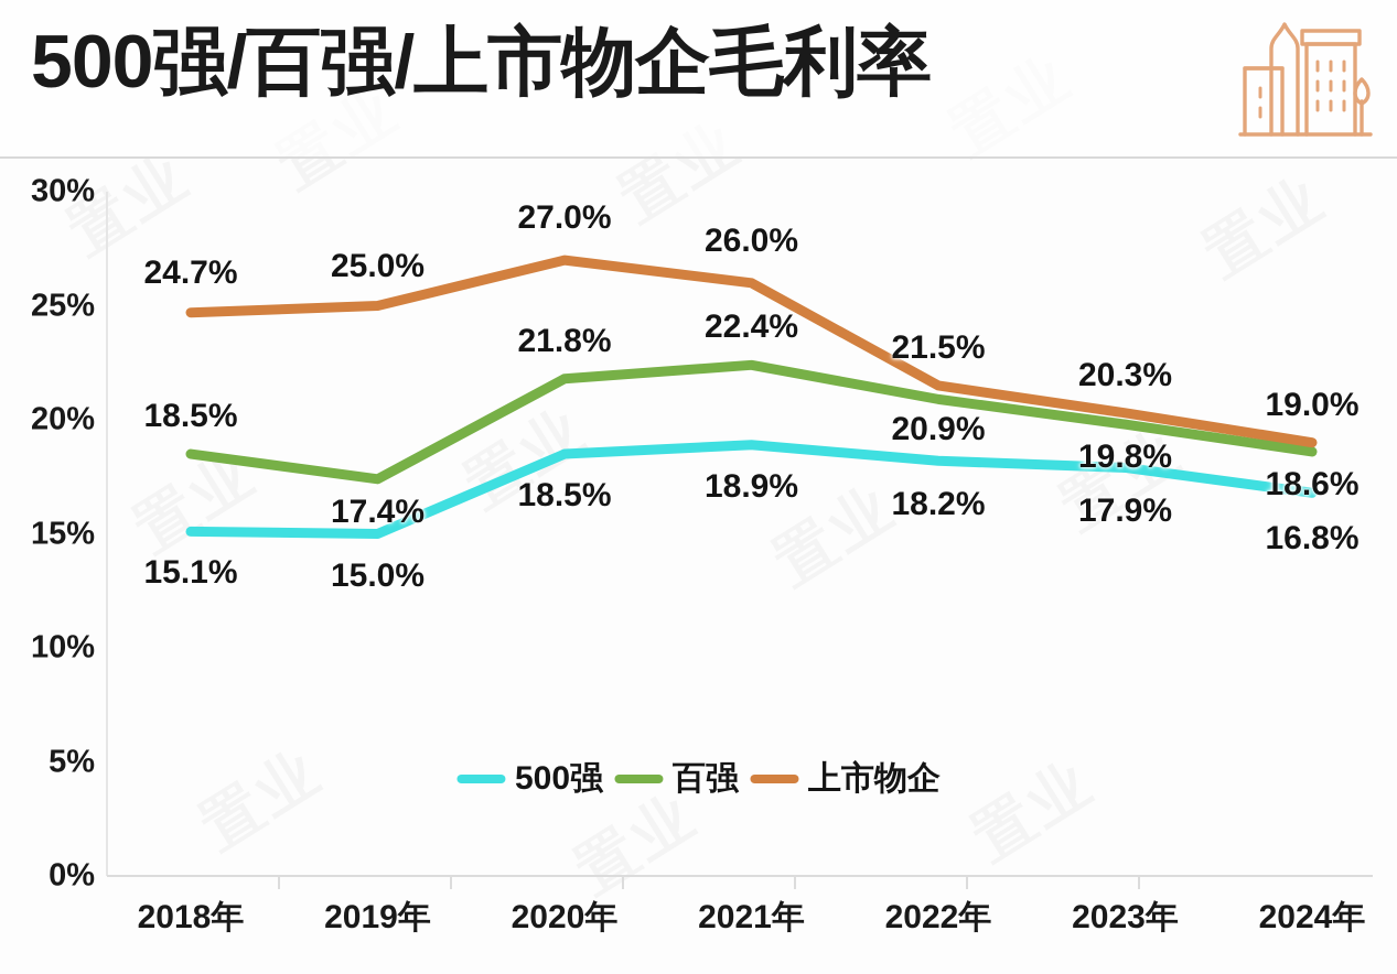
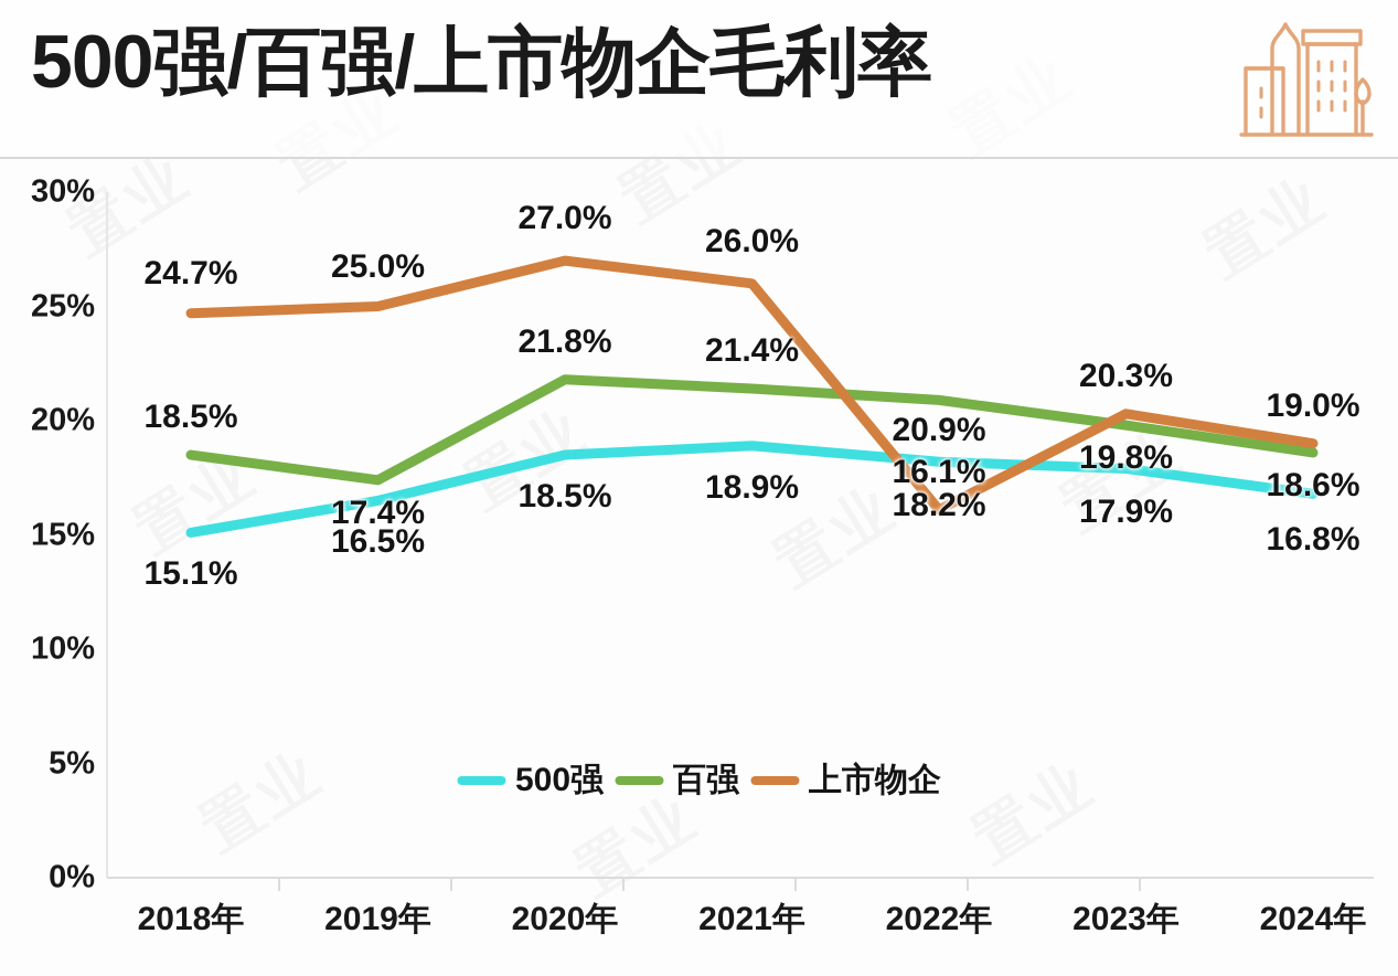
500强/2019年: 15.0% -> 16.5%
百强/2021年: 22.4% -> 21.4%
上市物企/2022年: 21.5% -> 16.1%
